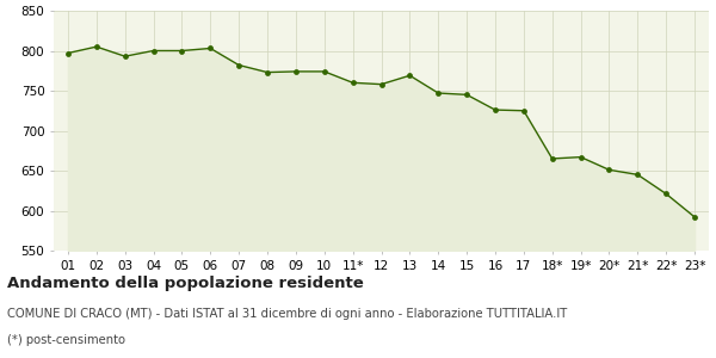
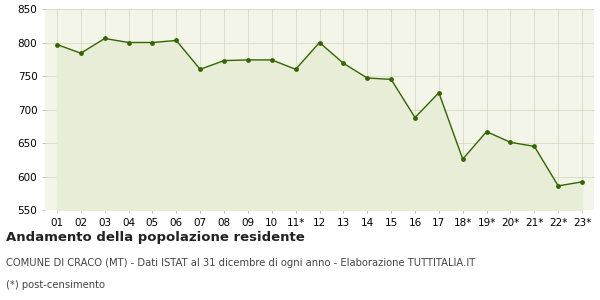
02: 805 -> 784
03: 793 -> 806
07: 782 -> 760
12: 758 -> 800
16: 726 -> 688
18*: 665 -> 626
22*: 621 -> 586
